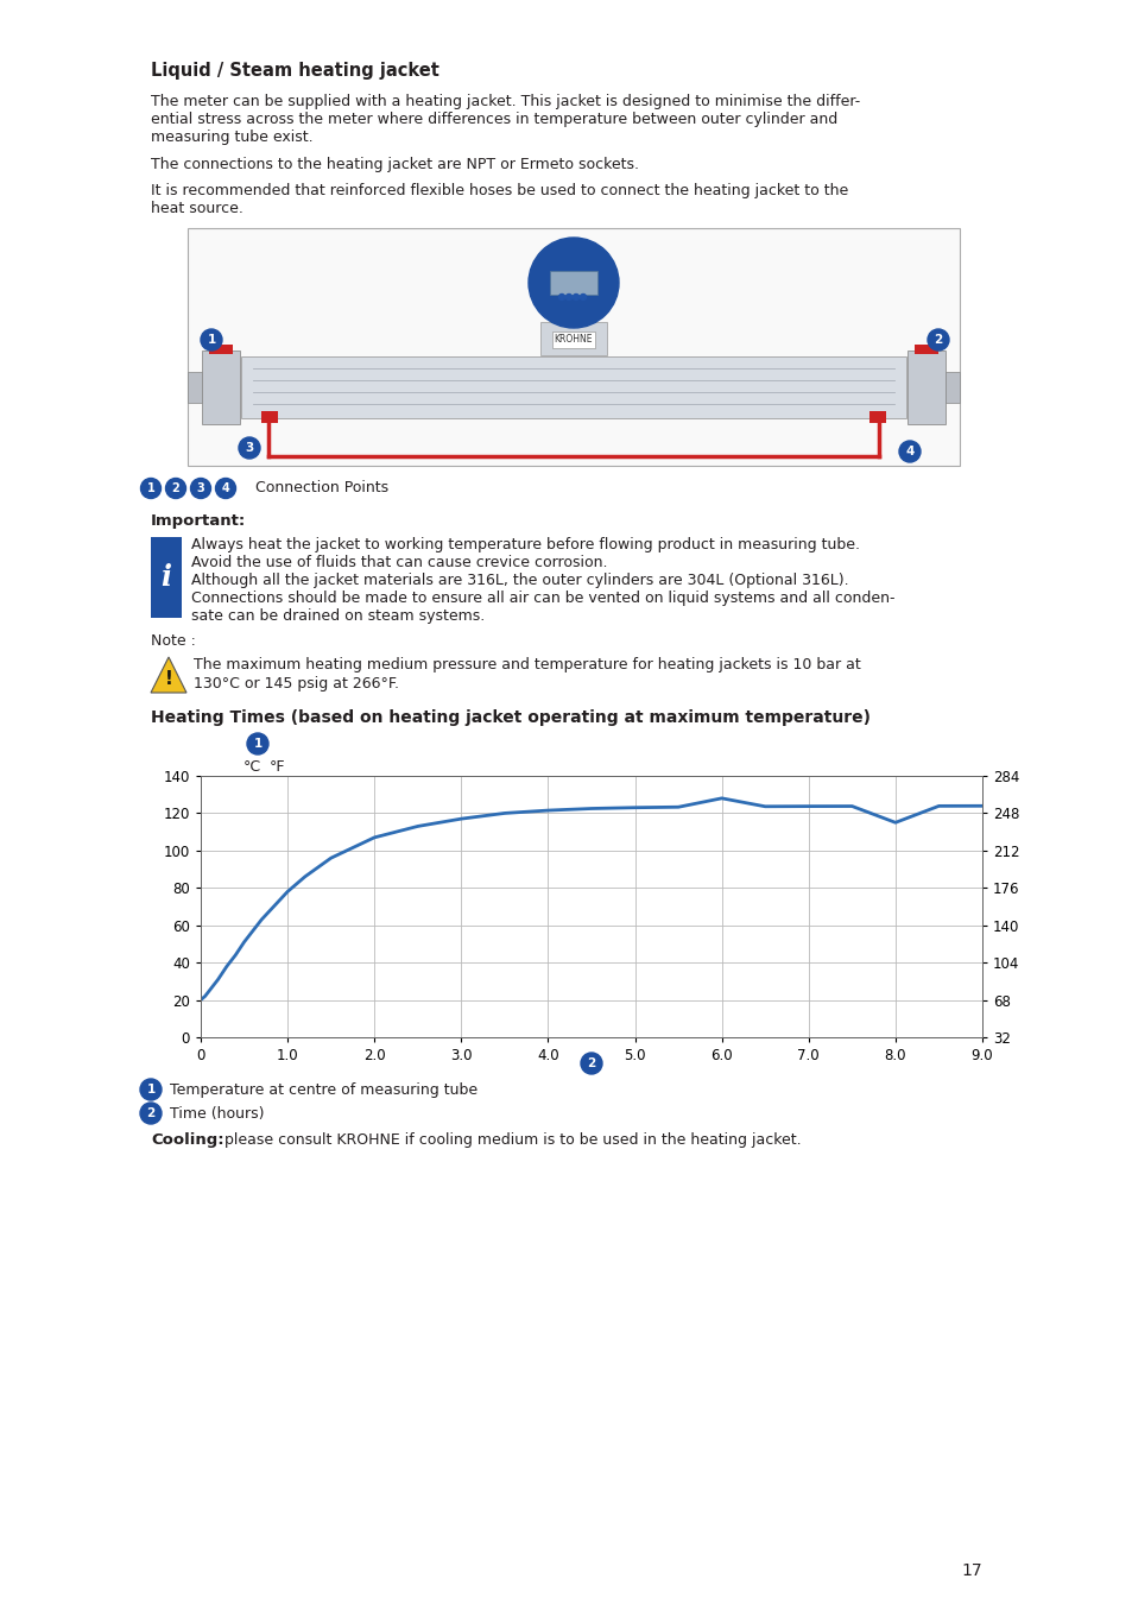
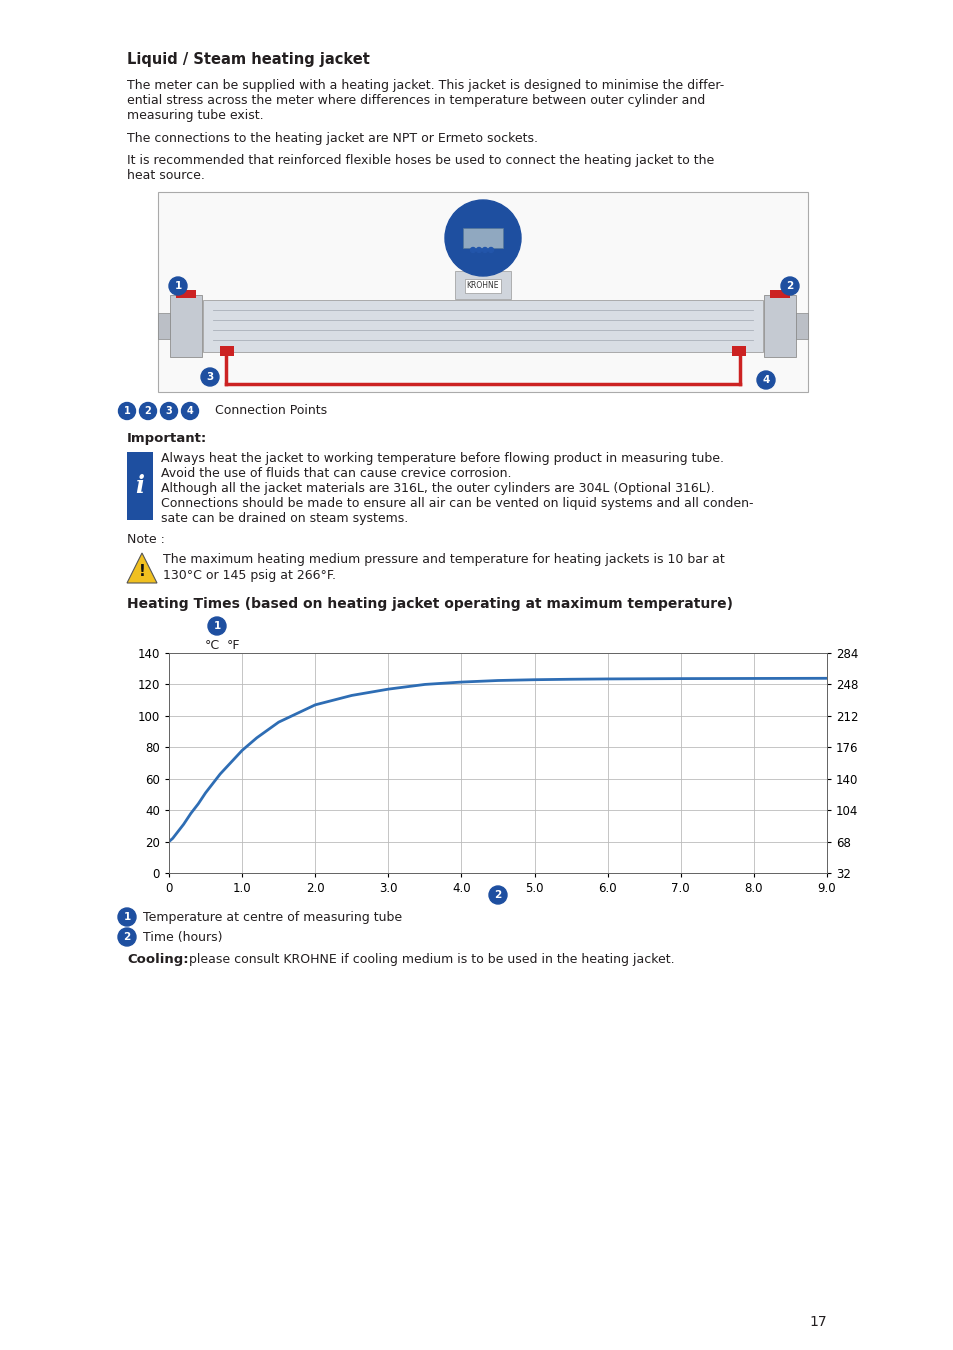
6.0: 128 -> 124
8.0: 115 -> 124
